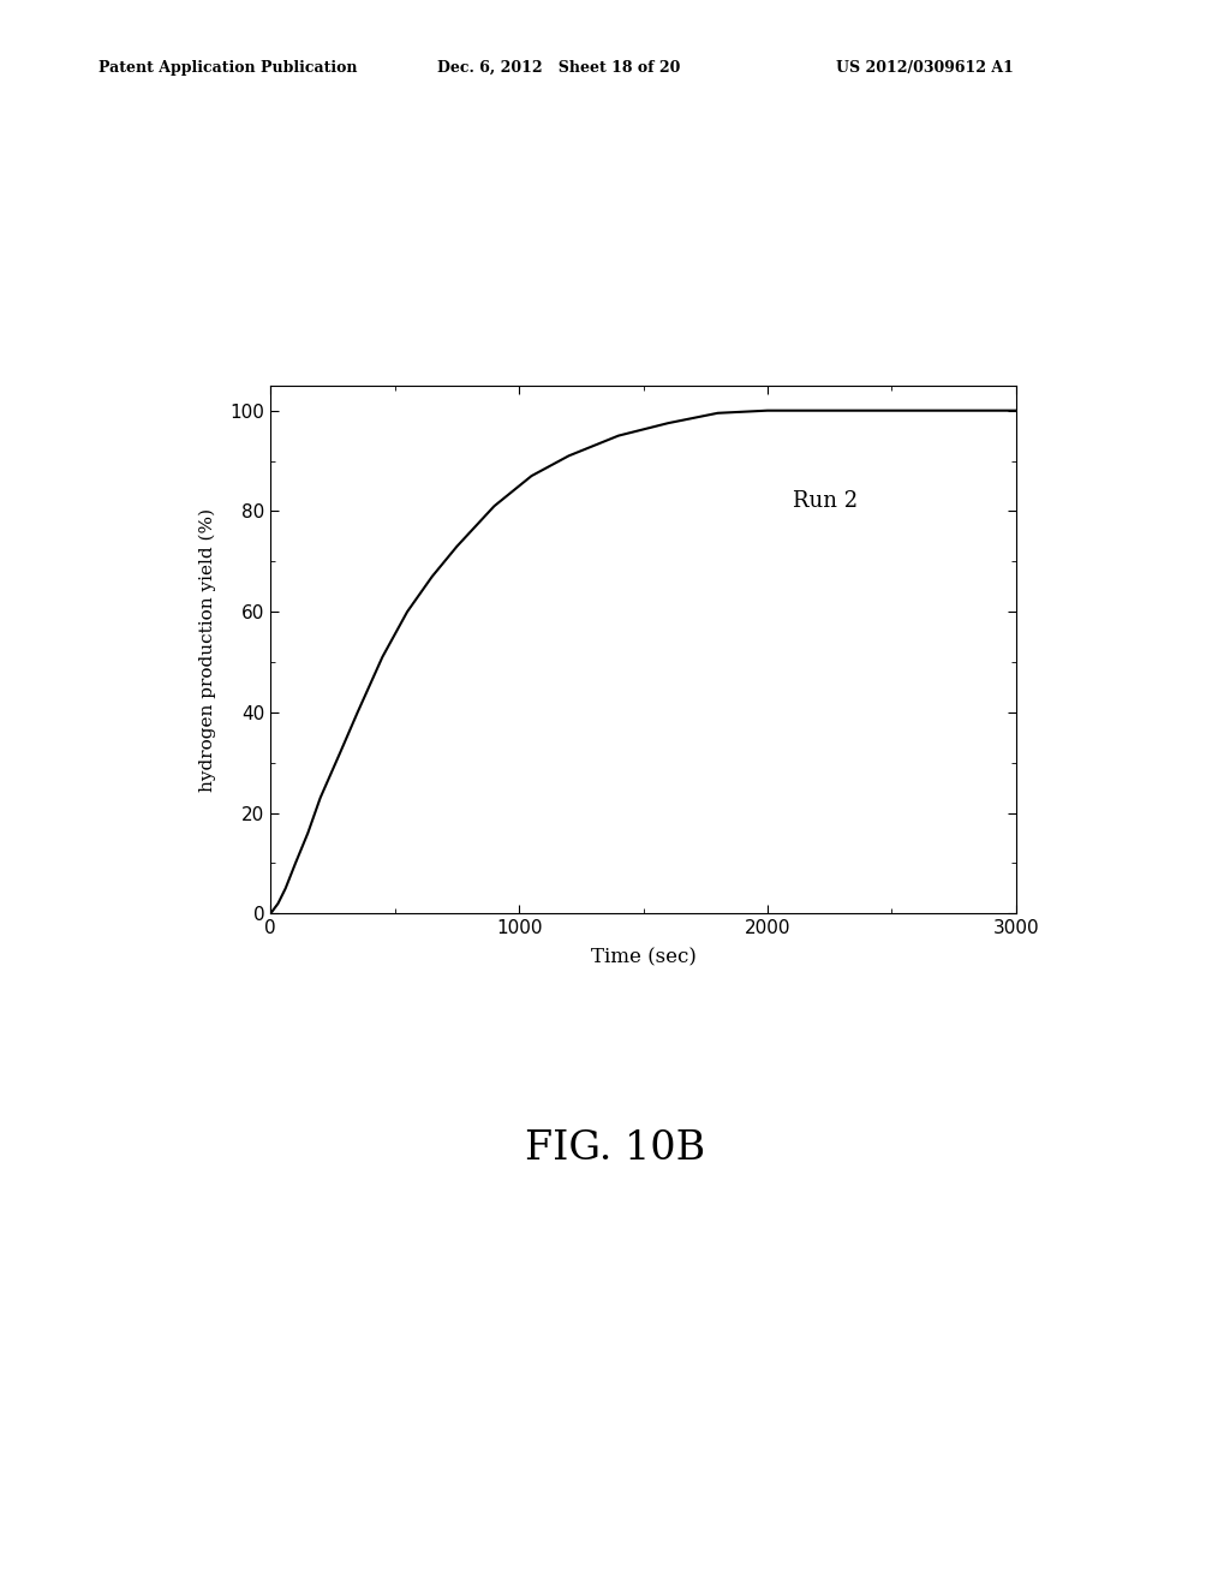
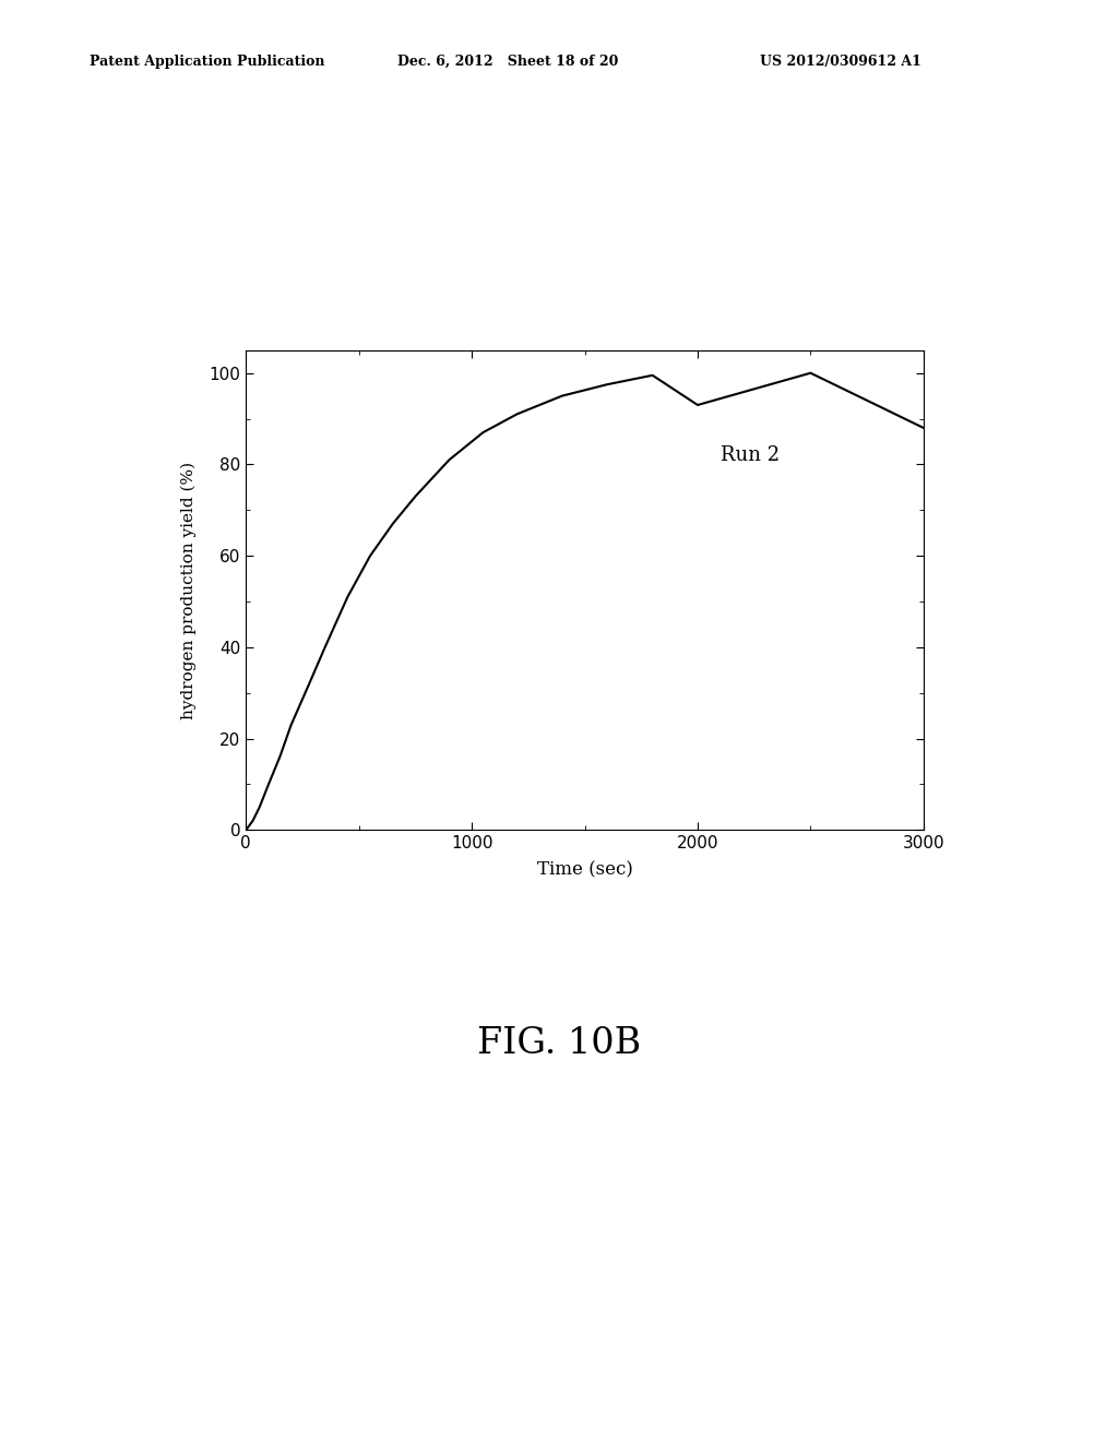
2000: 100.0 -> 93.0
3000: 100.0 -> 88.0
